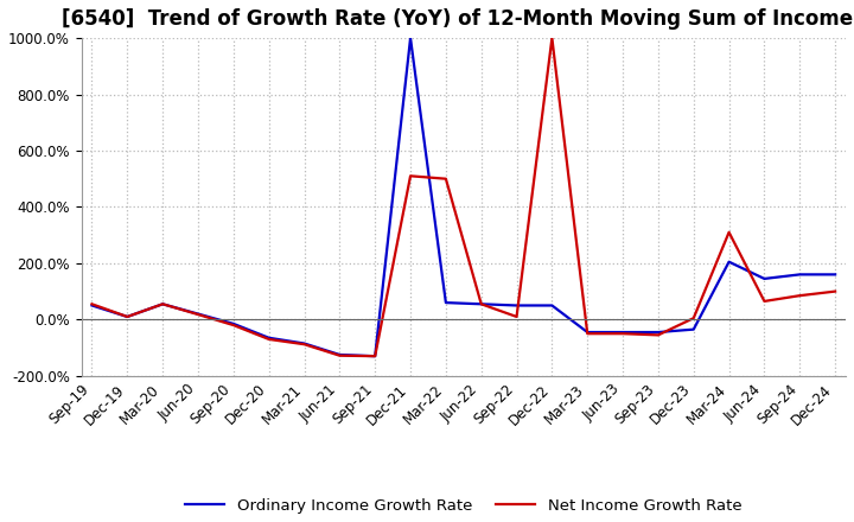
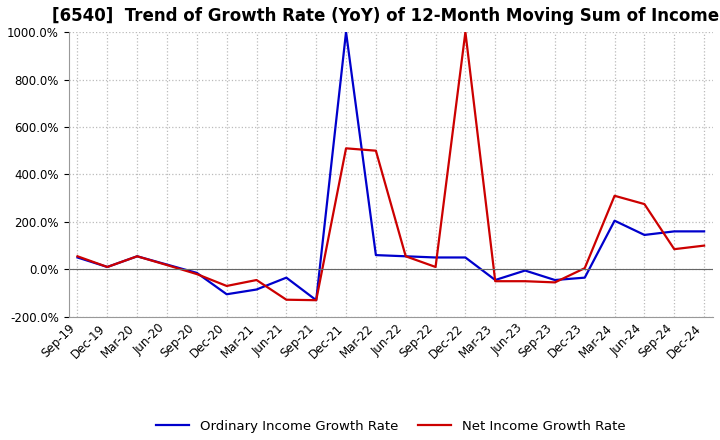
Ordinary Income Growth Rate/Dec-20: -65% -> -105%
Net Income Growth Rate/Mar-21: -88% -> -45%
Ordinary Income Growth Rate/Jun-21: -125% -> -35%
Ordinary Income Growth Rate/Jun-23: -45% -> -5%
Net Income Growth Rate/Jun-24: 65% -> 275%
